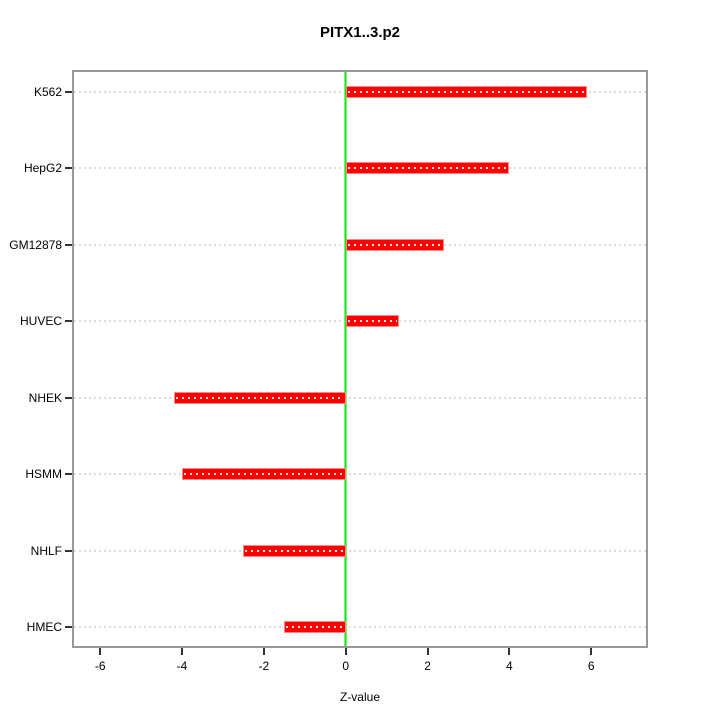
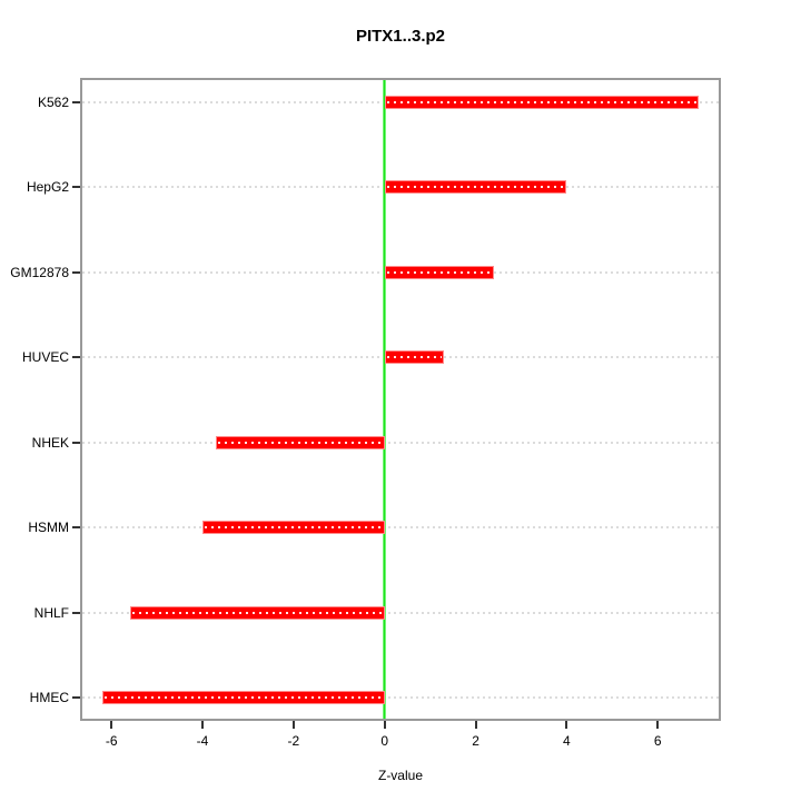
K562: 5.9 -> 6.9
NHEK: -4.2 -> -3.7
NHLF: -2.5 -> -5.6
HMEC: -1.5 -> -6.2
